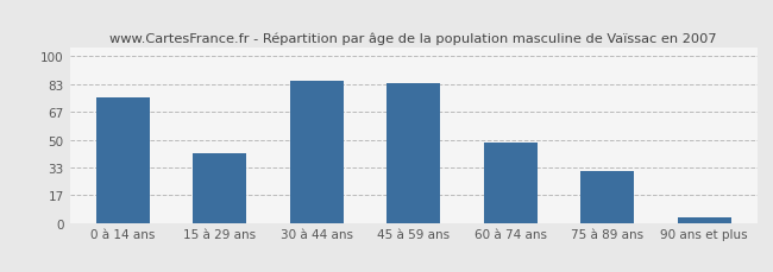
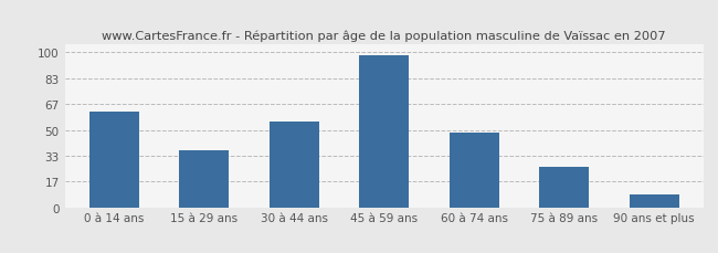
0 à 14 ans: 75 -> 62
15 à 29 ans: 42 -> 37
30 à 44 ans: 85 -> 55
45 à 59 ans: 84 -> 98
75 à 89 ans: 31 -> 26
90 ans et plus: 3 -> 8
